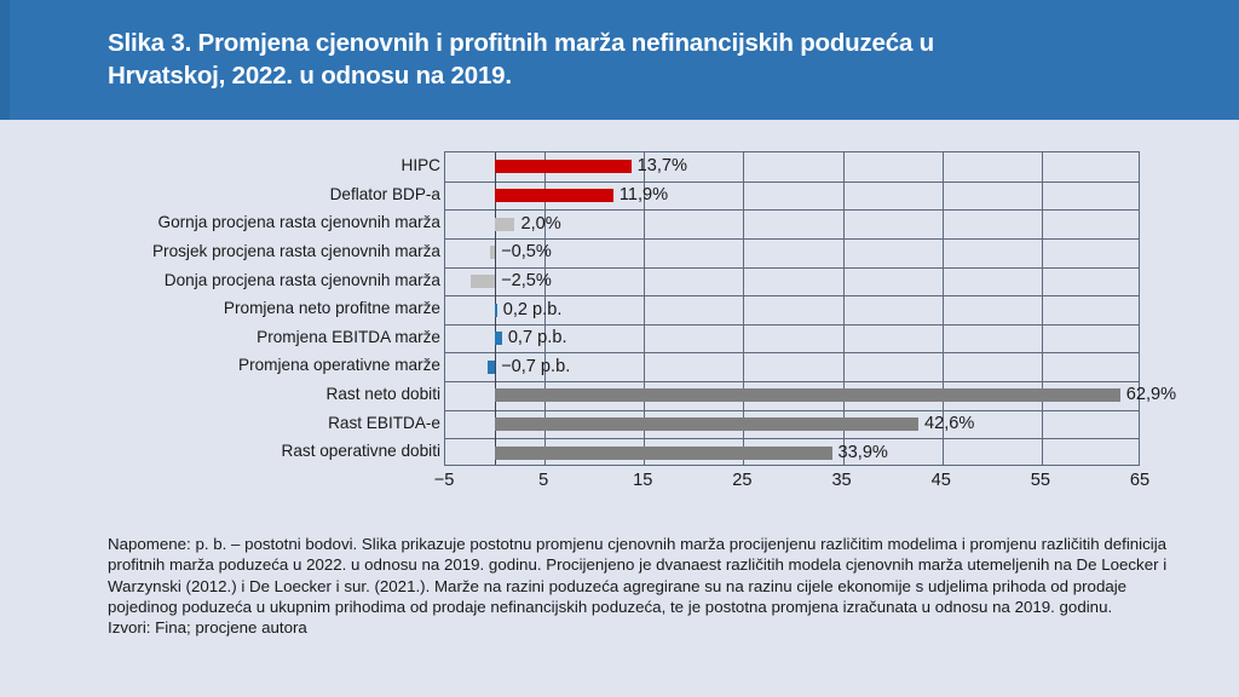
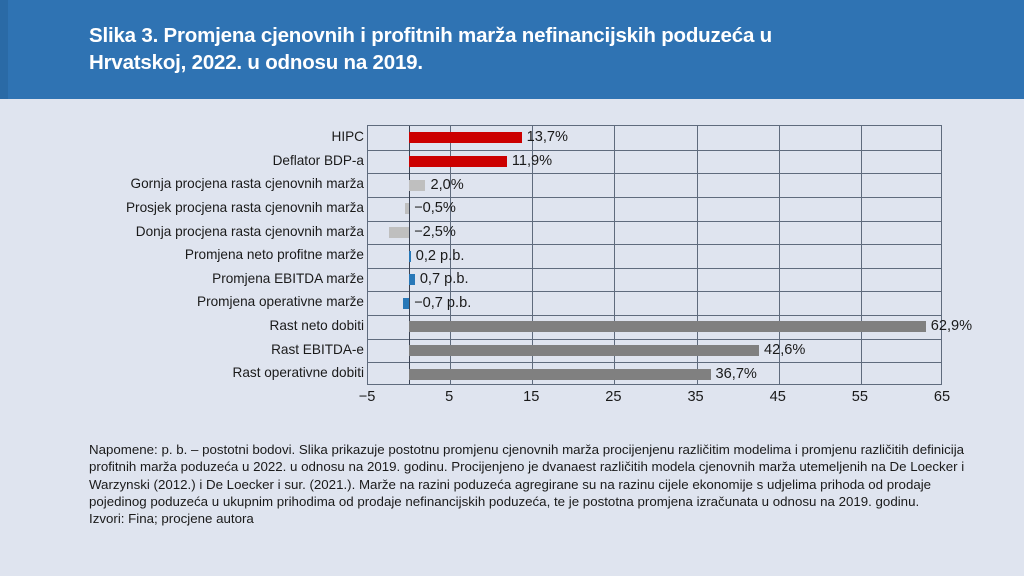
Rast operativne dobiti: 33,9% -> 36,7%
